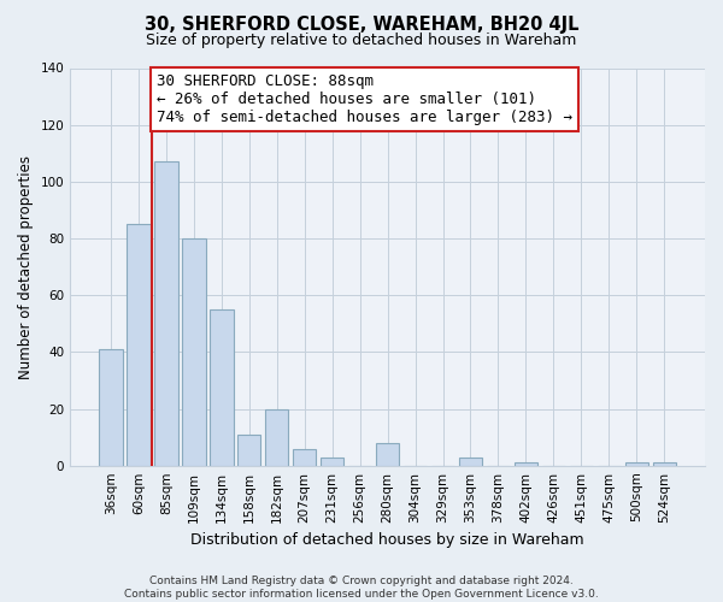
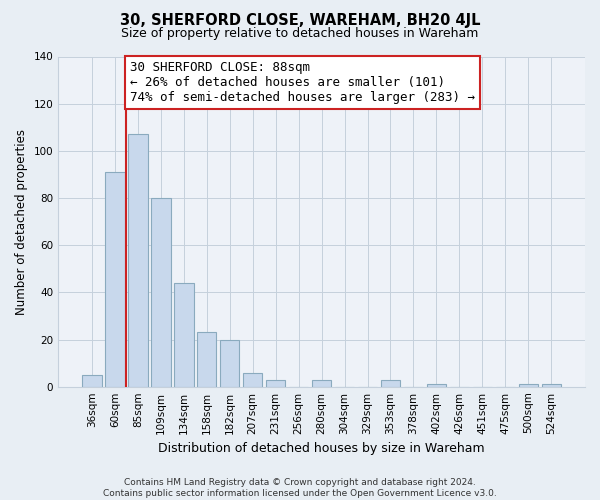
36sqm: 41 -> 5
60sqm: 85 -> 91
134sqm: 55 -> 44
158sqm: 11 -> 23
280sqm: 8 -> 3
